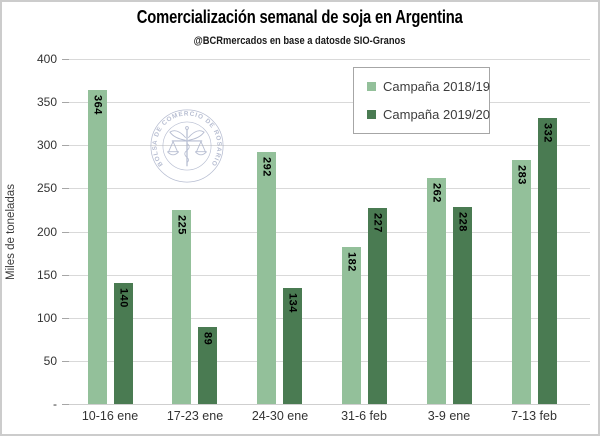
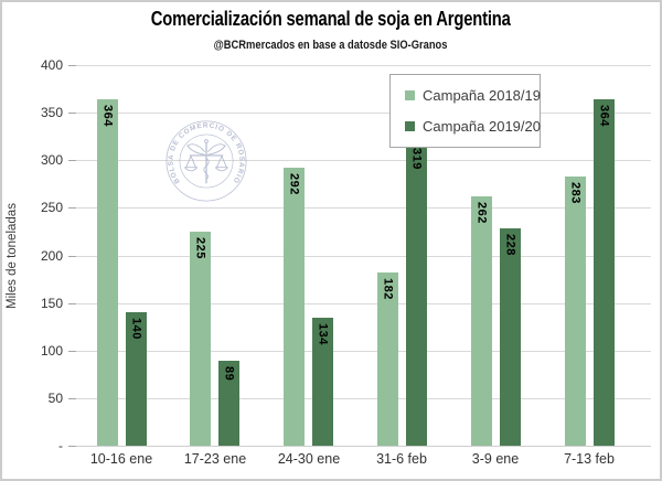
Campaña 2019/20/31-6 feb: 227 -> 319
Campaña 2019/20/7-13 feb: 332 -> 364
